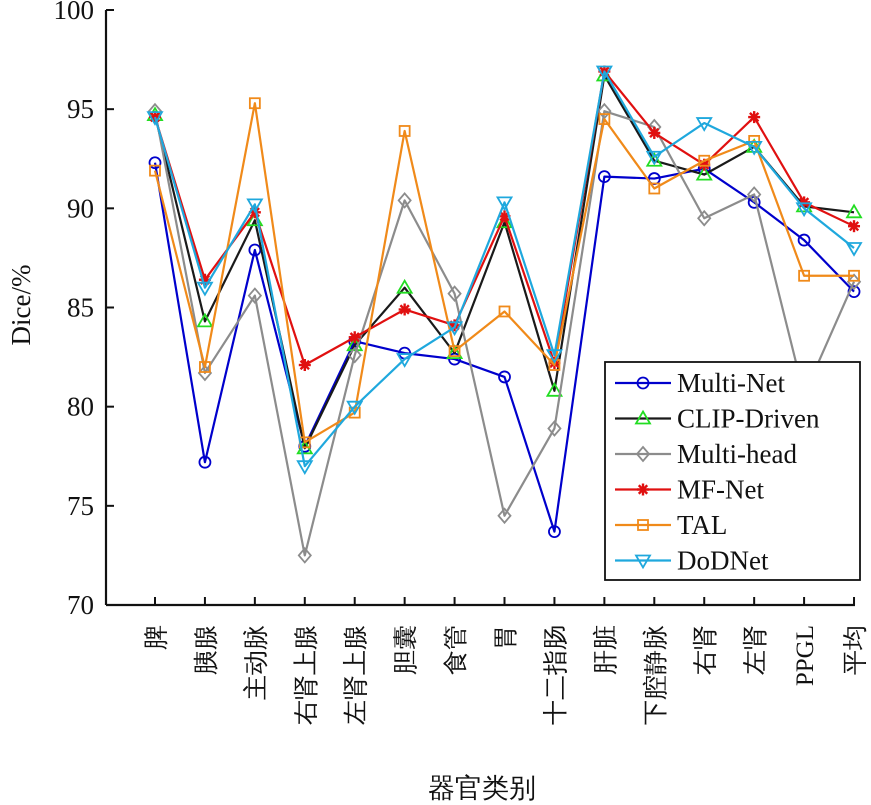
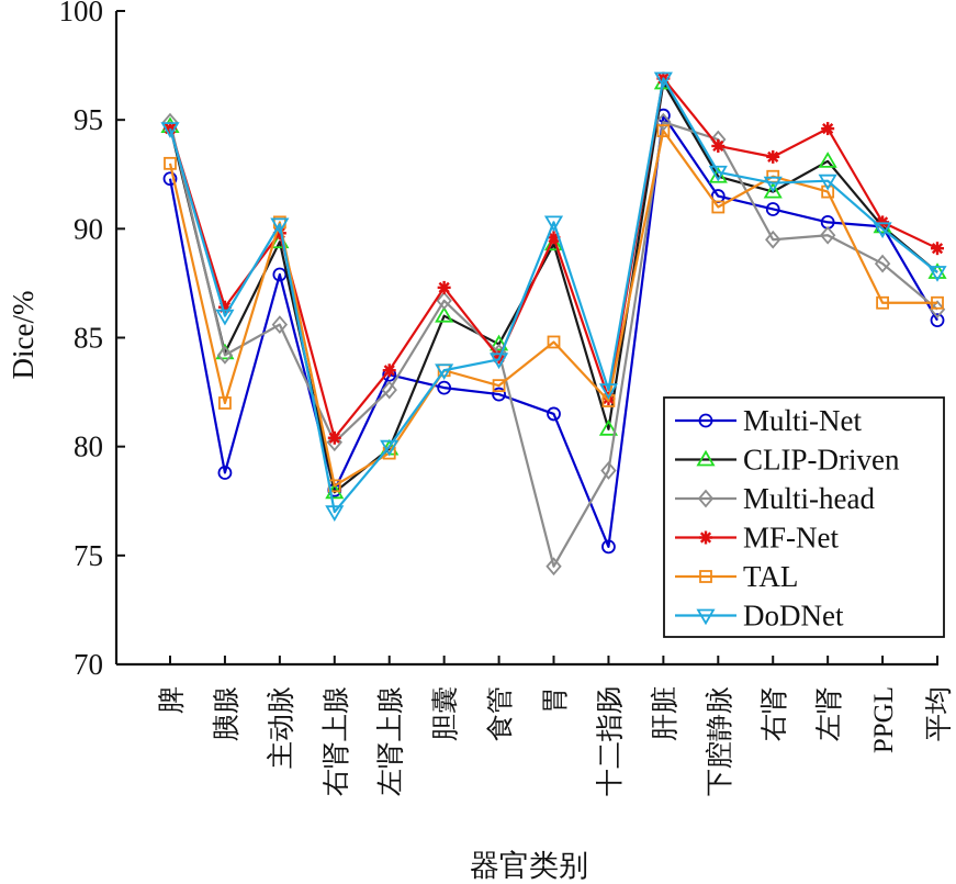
TAL/脾: 91.9 -> 93.0
Multi-Net/胰腺: 77.2 -> 78.8
Multi-head/胰腺: 81.7 -> 84.2
TAL/主动脉: 95.3 -> 90.3
Multi-head/右肾上腺: 72.5 -> 80.2
MF-Net/右肾上腺: 82.1 -> 80.4
CLIP-Driven/左肾上腺: 83.1 -> 79.9
Multi-head/胆囊: 90.4 -> 86.7
MF-Net/胆囊: 84.9 -> 87.3
TAL/胆囊: 93.9 -> 83.5
DoDNet/胆囊: 82.4 -> 83.5
CLIP-Driven/食管: 82.7 -> 84.7
Multi-head/食管: 85.7 -> 84.3
Multi-Net/十二指肠: 73.7 -> 75.4
Multi-Net/肝脏: 91.6 -> 95.2
Multi-Net/右肾: 92.0 -> 90.9
MF-Net/右肾: 92.2 -> 93.3
DoDNet/右肾: 94.3 -> 92.1
Multi-head/左肾: 90.7 -> 89.7
TAL/左肾: 93.4 -> 91.7
DoDNet/左肾: 93.1 -> 92.2
Multi-Net/PPGL: 88.4 -> 90.1
Multi-head/PPGL: 80.6 -> 88.4
CLIP-Driven/平均: 89.8 -> 88.0
